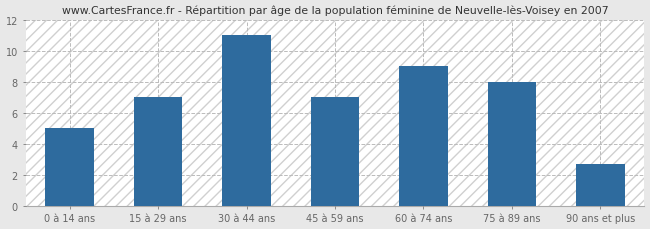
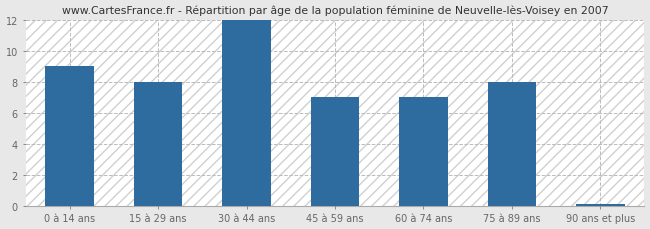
0 à 14 ans: 5.0 -> 9.0
15 à 29 ans: 7.0 -> 8.0
30 à 44 ans: 11.0 -> 12.0
60 à 74 ans: 9.0 -> 7.0
90 ans et plus: 2.7 -> 0.1
